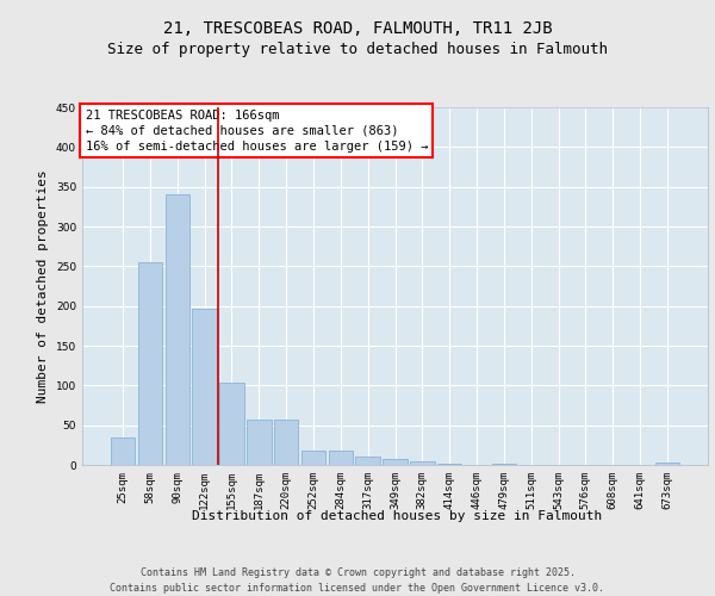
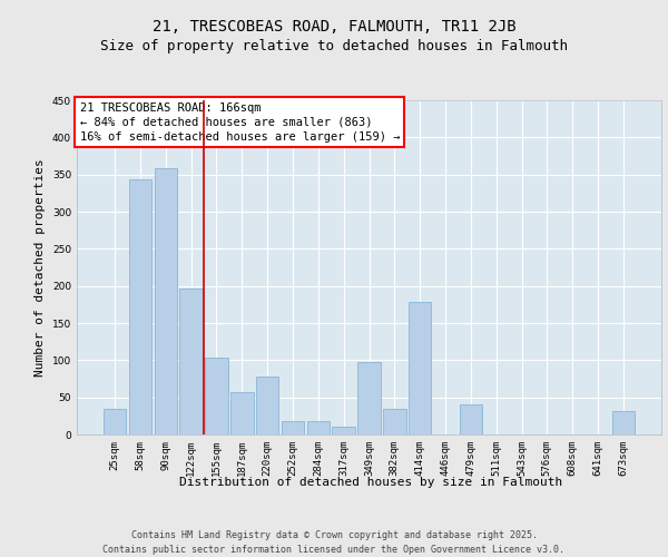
58sqm: 255 -> 344
90sqm: 340 -> 358
220sqm: 57 -> 78
349sqm: 8 -> 98
382sqm: 5 -> 34
414sqm: 2 -> 178
479sqm: 2 -> 40
673sqm: 3 -> 32
